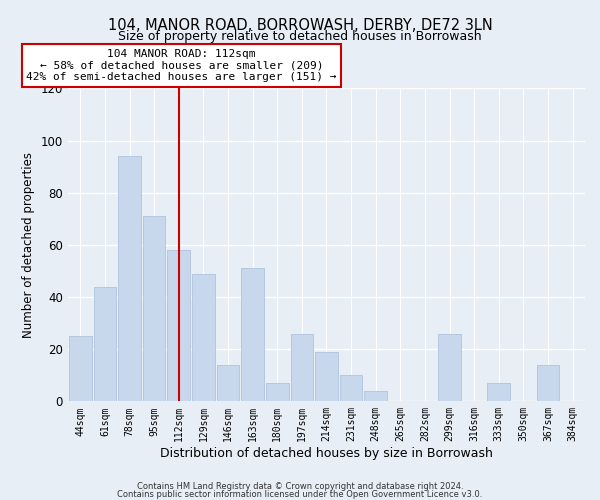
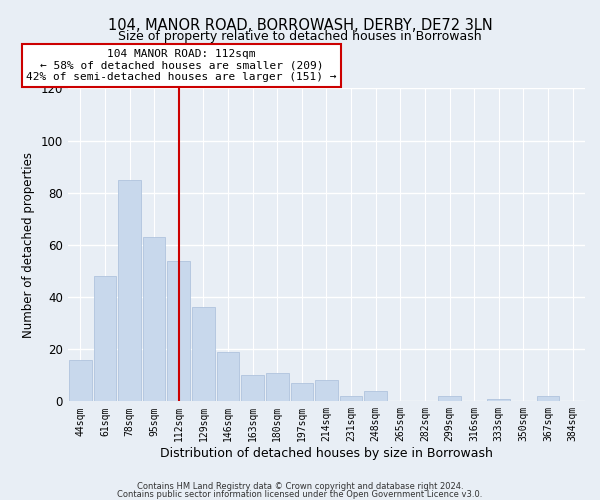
44sqm: 25 -> 16
61sqm: 44 -> 48
78sqm: 94 -> 85
95sqm: 71 -> 63
112sqm: 58 -> 54
129sqm: 49 -> 36
146sqm: 14 -> 19
163sqm: 51 -> 10
180sqm: 7 -> 11
197sqm: 26 -> 7
214sqm: 19 -> 8
231sqm: 10 -> 2
299sqm: 26 -> 2
333sqm: 7 -> 1
367sqm: 14 -> 2
